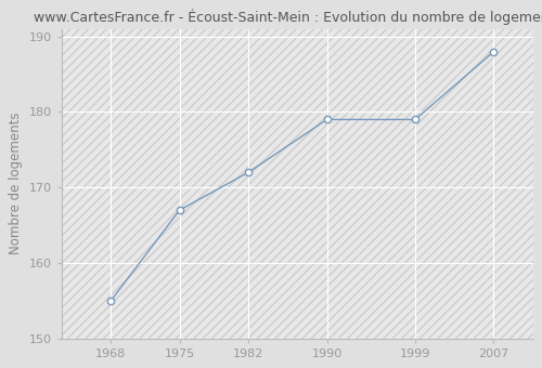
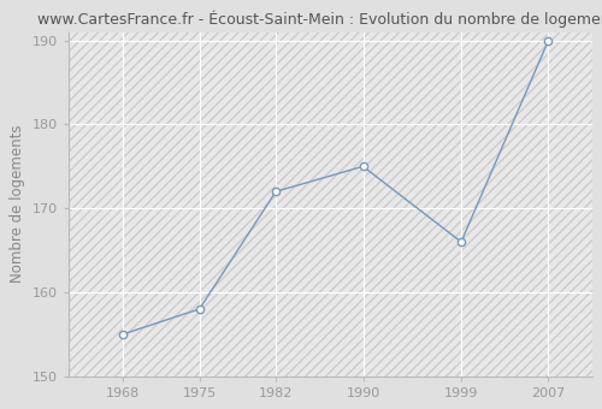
1975: 167 -> 158
1990: 179 -> 175
1999: 179 -> 166
2007: 188 -> 190
